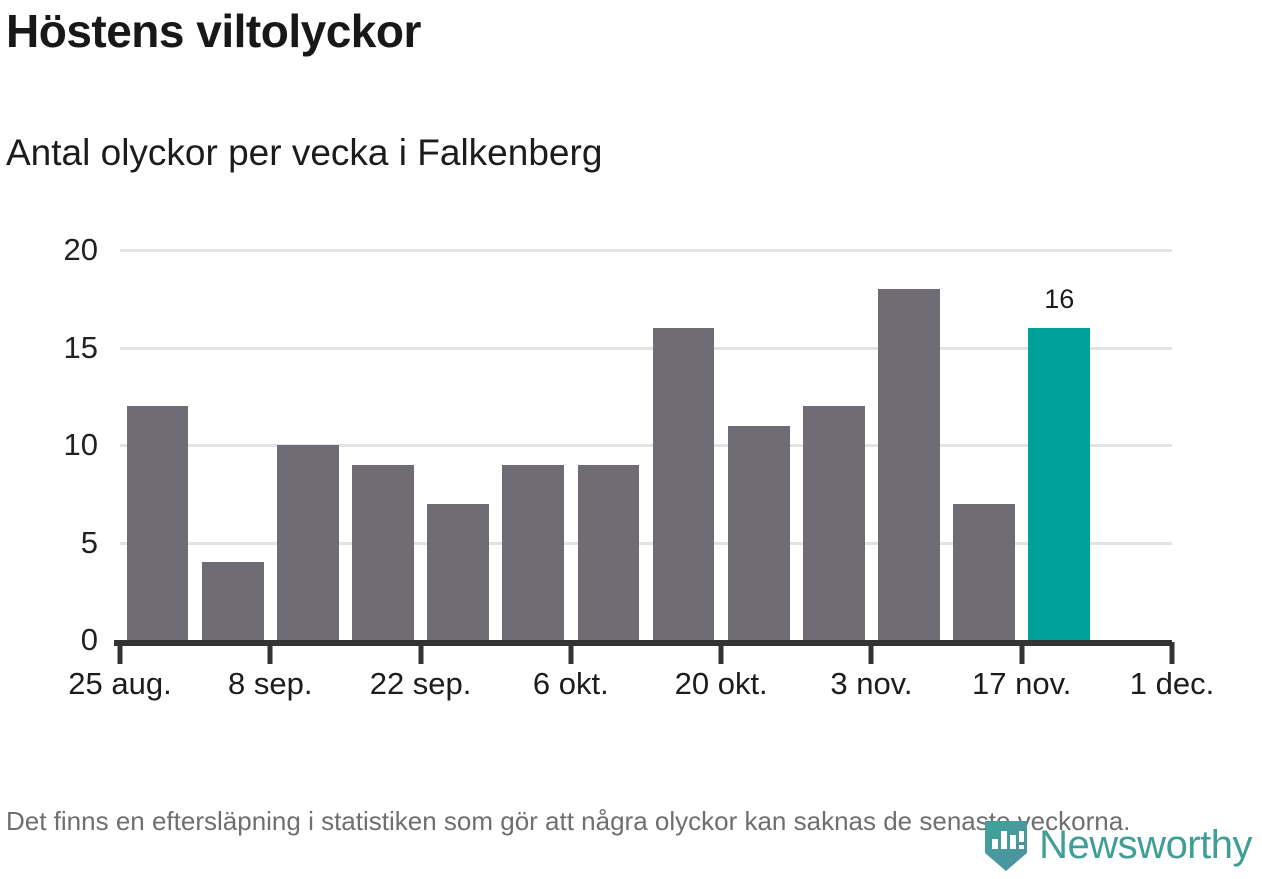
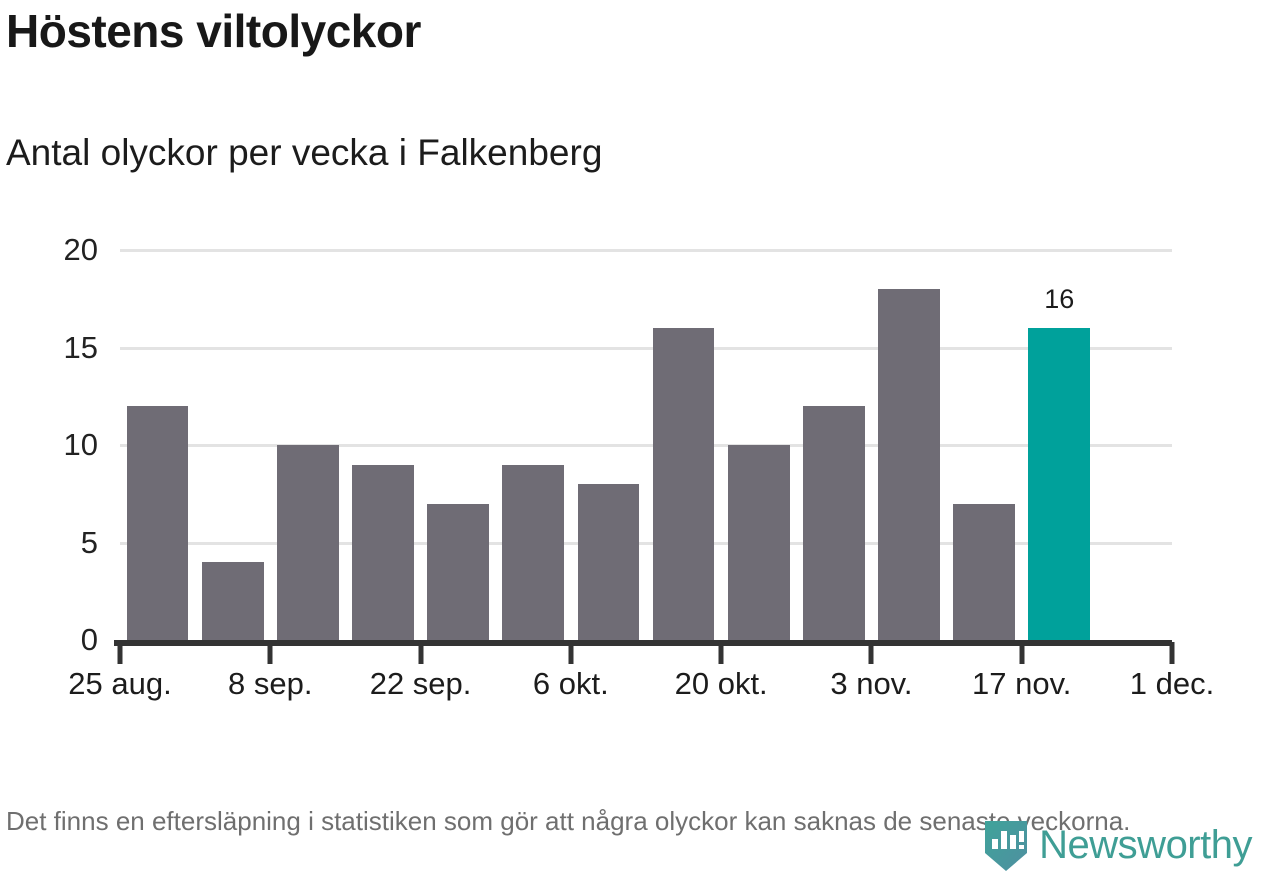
6 okt.: 9 -> 8
20 okt.: 11 -> 10
